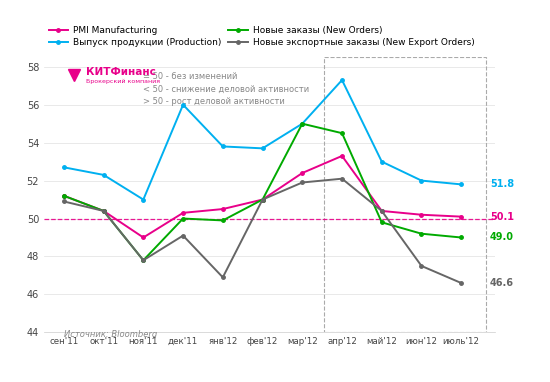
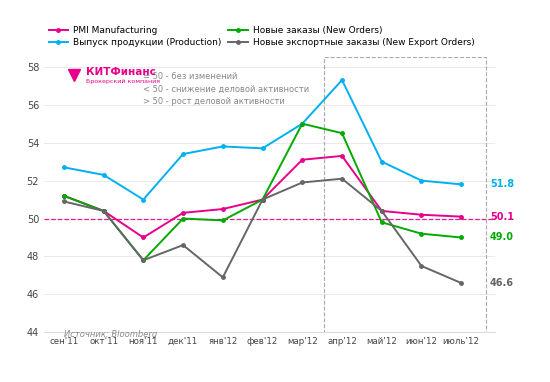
Выпуск продукции (Production)/дек'11: 56.0 -> 53.4
Новые экспортные заказы (New Export Orders)/дек'11: 49.1 -> 48.6
PMI Manufacturing/мар'12: 52.4 -> 53.1
